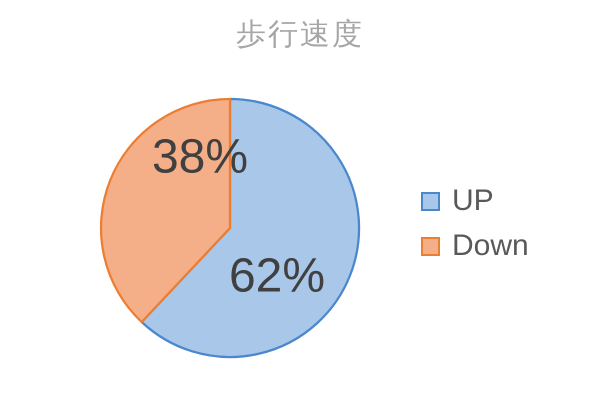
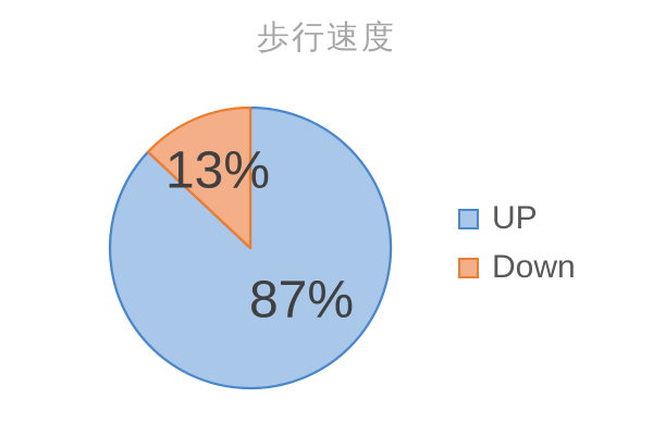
UP: 62% -> 87%
Down: 38% -> 13%
